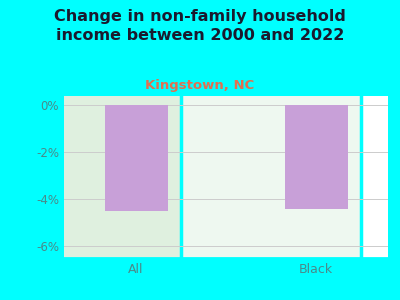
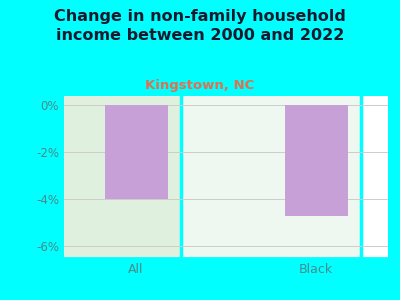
All: -4.5% -> -4.0%
Black: -4.4% -> -4.7%
